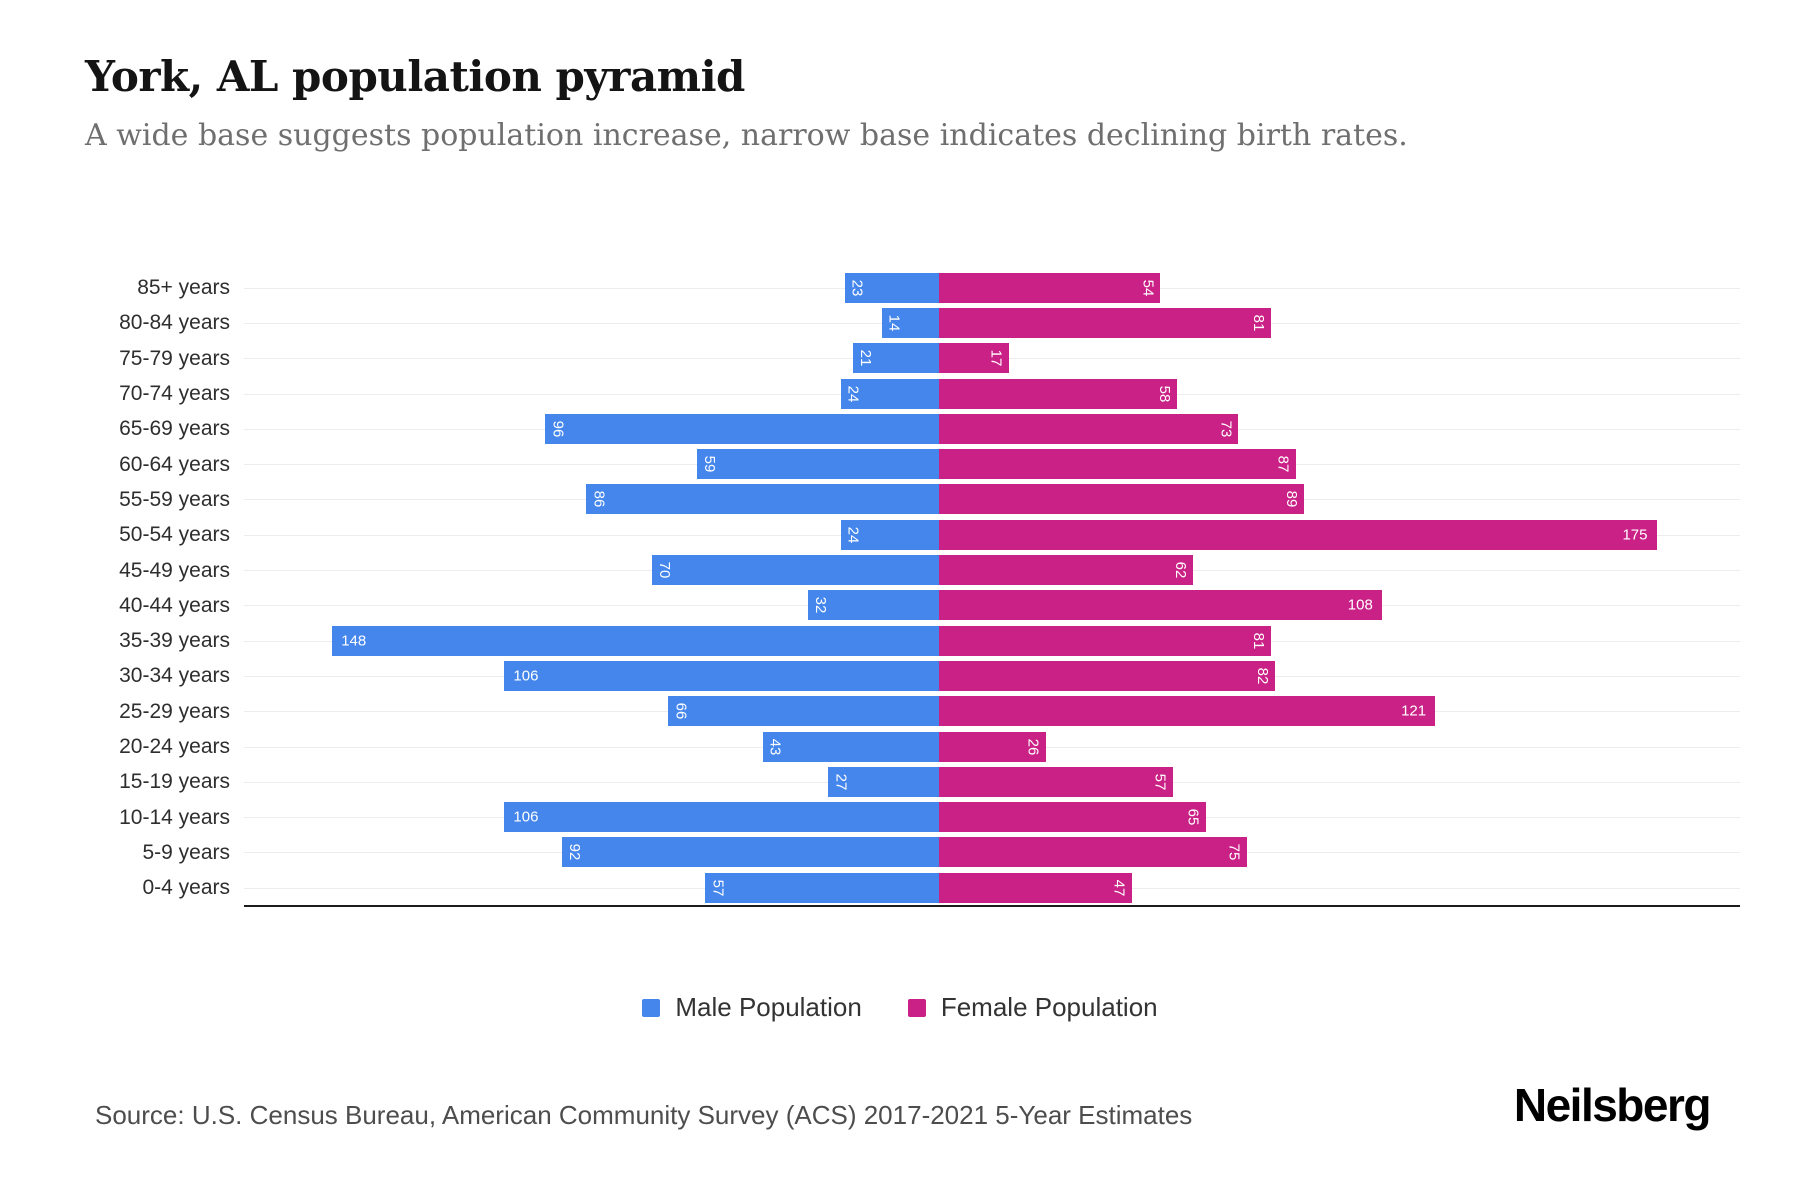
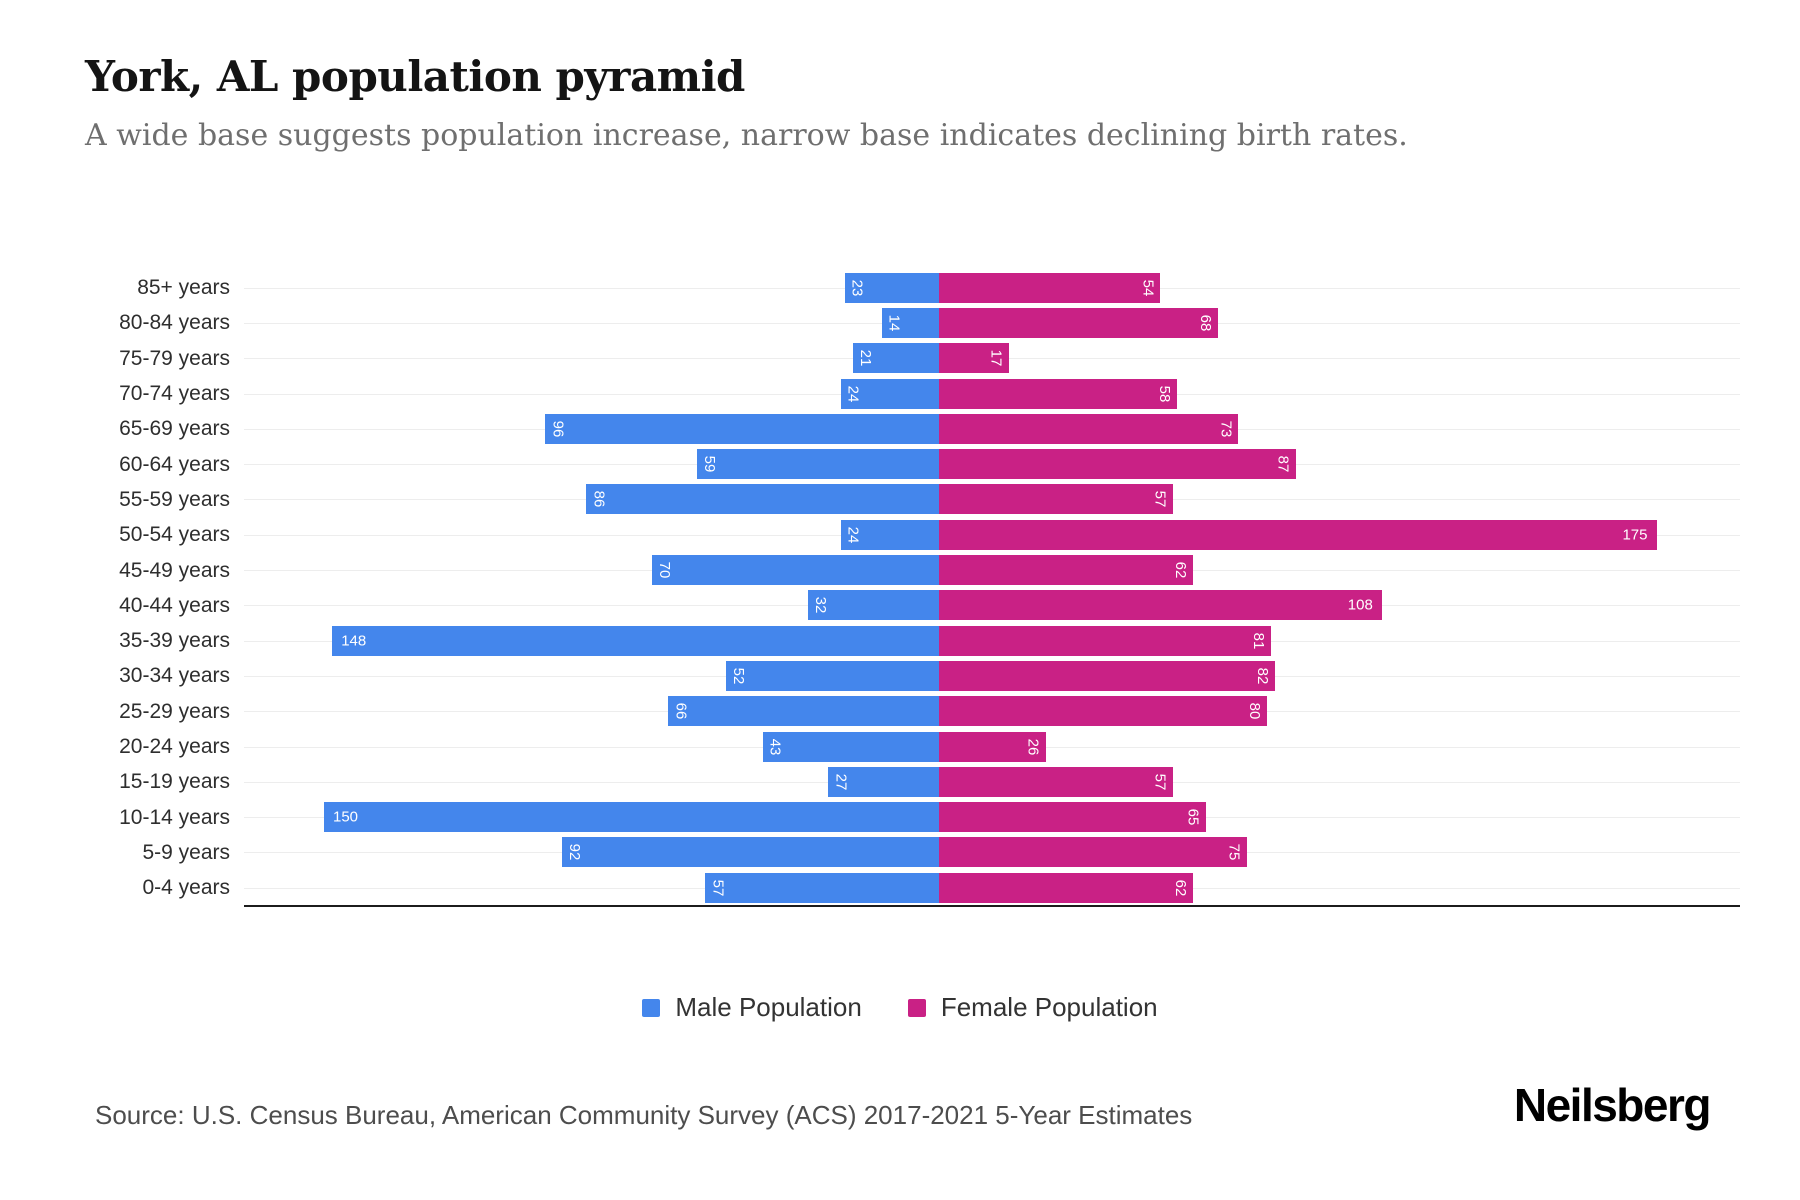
Female Population/80-84 years: 81 -> 68
Female Population/55-59 years: 89 -> 57
Male Population/30-34 years: 106 -> 52
Female Population/25-29 years: 121 -> 80
Male Population/10-14 years: 106 -> 150
Female Population/0-4 years: 47 -> 62
